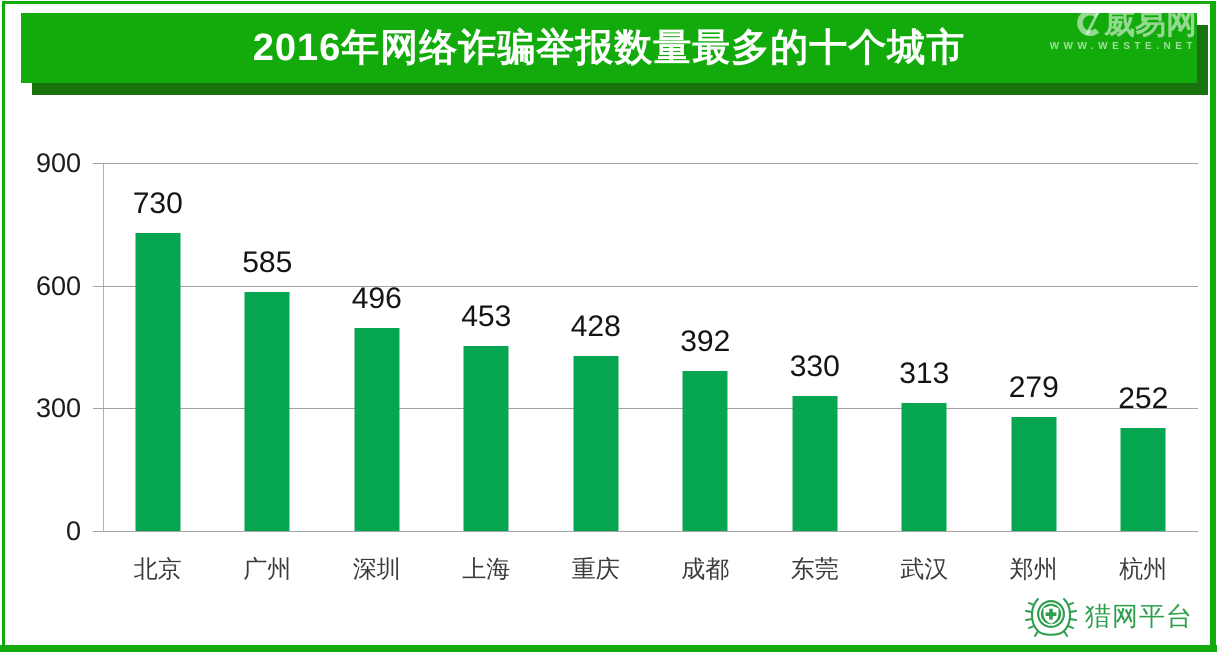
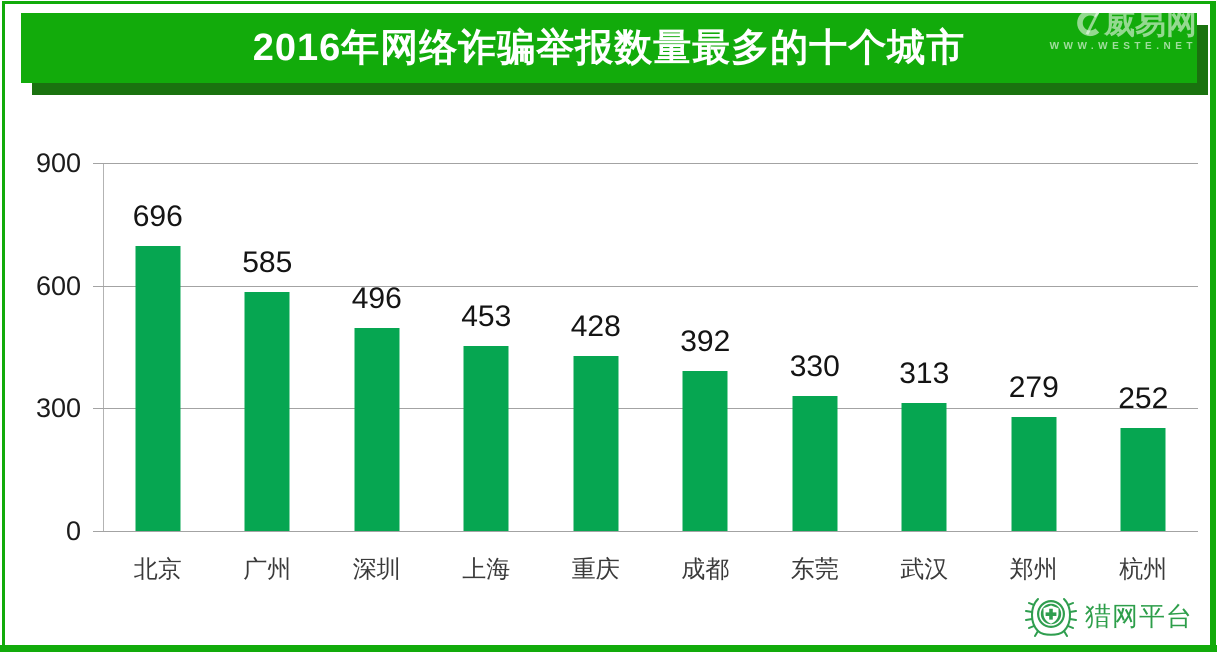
北京: 730 -> 696
